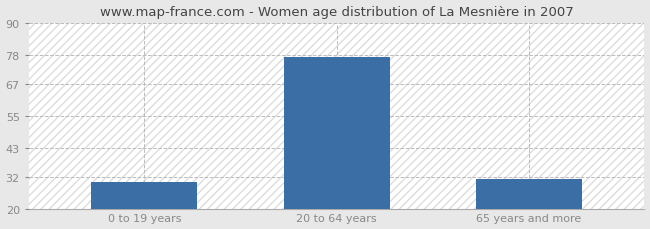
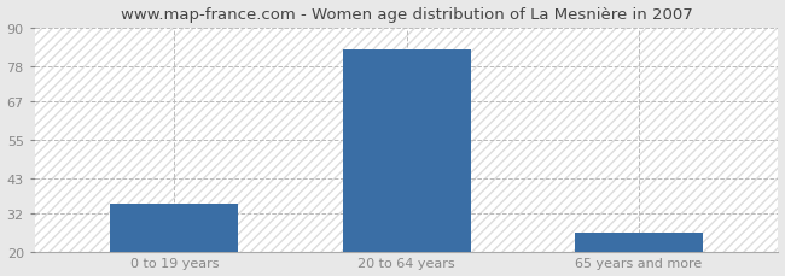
0 to 19 years: 30 -> 35
20 to 64 years: 77 -> 83
65 years and more: 31 -> 26
